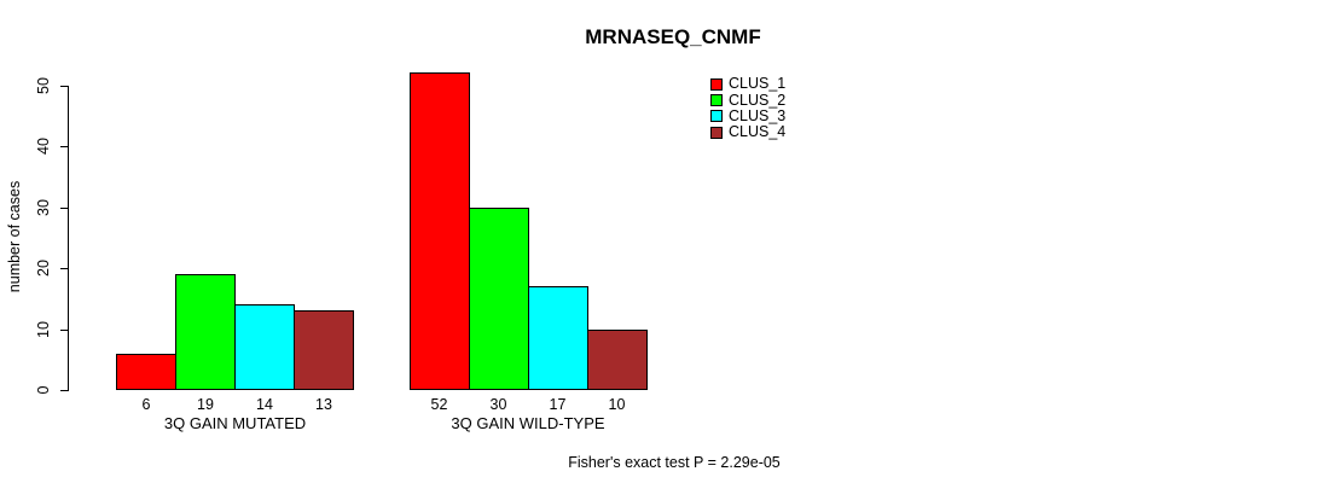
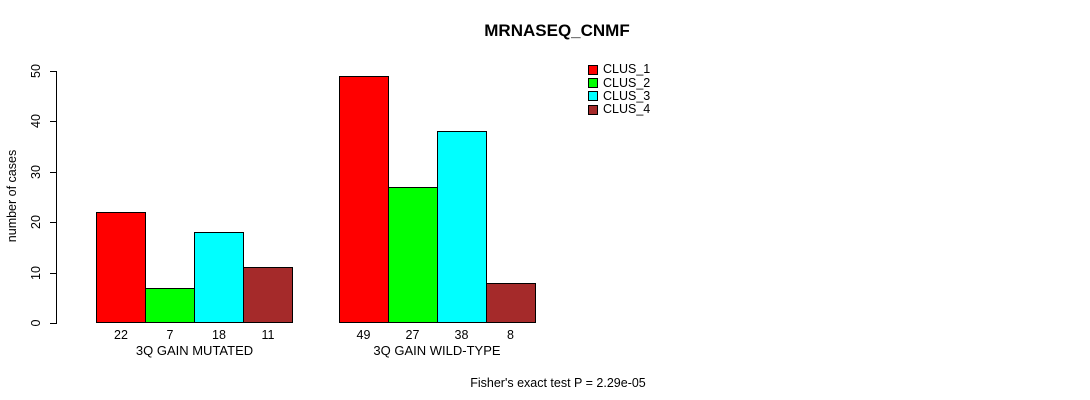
CLUS_1/3Q GAIN MUTATED: 6 -> 22
CLUS_2/3Q GAIN MUTATED: 19 -> 7
CLUS_3/3Q GAIN MUTATED: 14 -> 18
CLUS_4/3Q GAIN MUTATED: 13 -> 11
CLUS_1/3Q GAIN WILD-TYPE: 52 -> 49
CLUS_2/3Q GAIN WILD-TYPE: 30 -> 27
CLUS_3/3Q GAIN WILD-TYPE: 17 -> 38
CLUS_4/3Q GAIN WILD-TYPE: 10 -> 8
